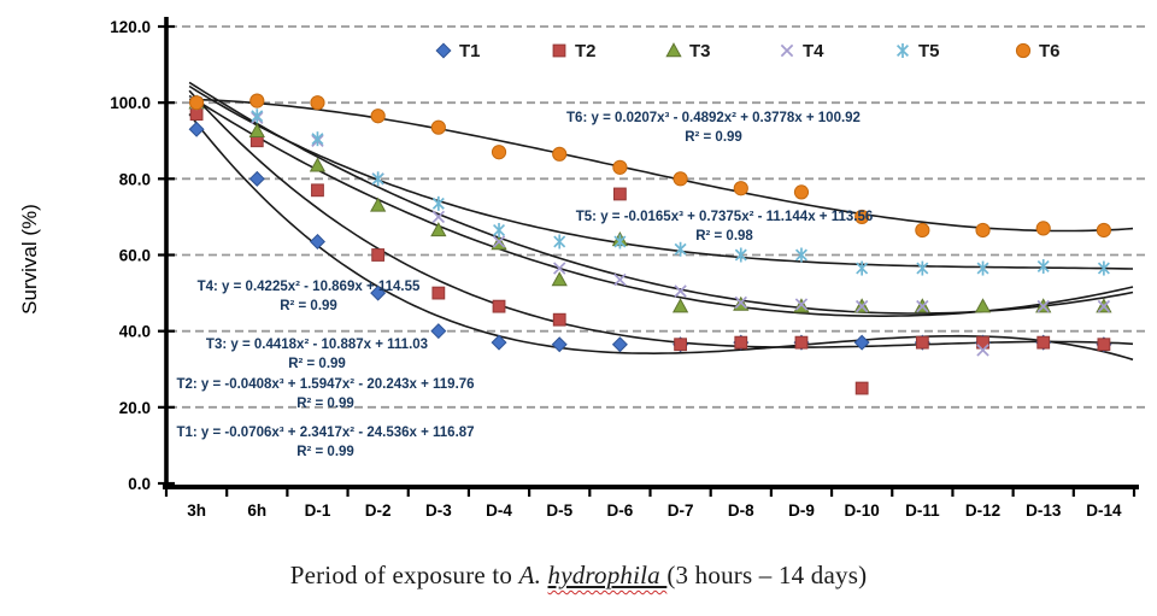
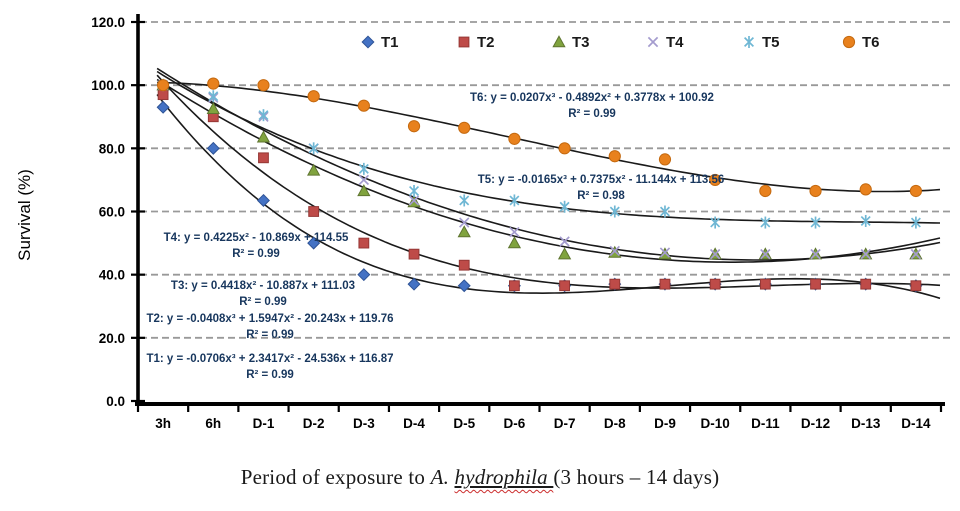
T2/D-6: 76 -> 36
T3/D-6: 64 -> 50
T2/D-10: 25 -> 37
T4/D-12: 35 -> 46
